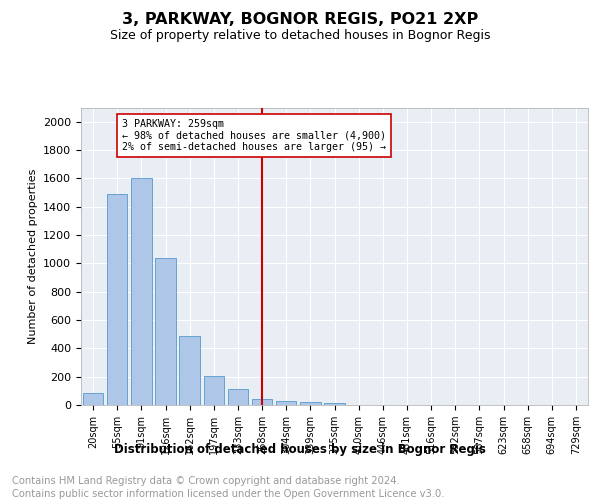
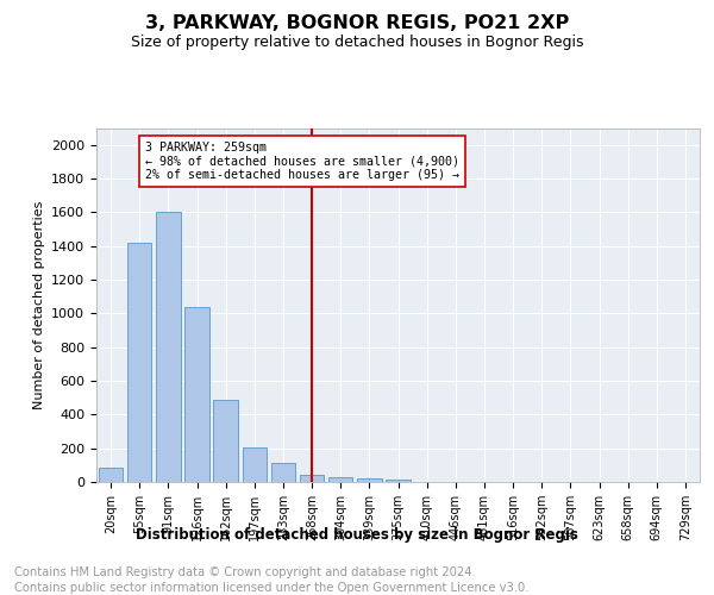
55sqm: 1490 -> 1420
